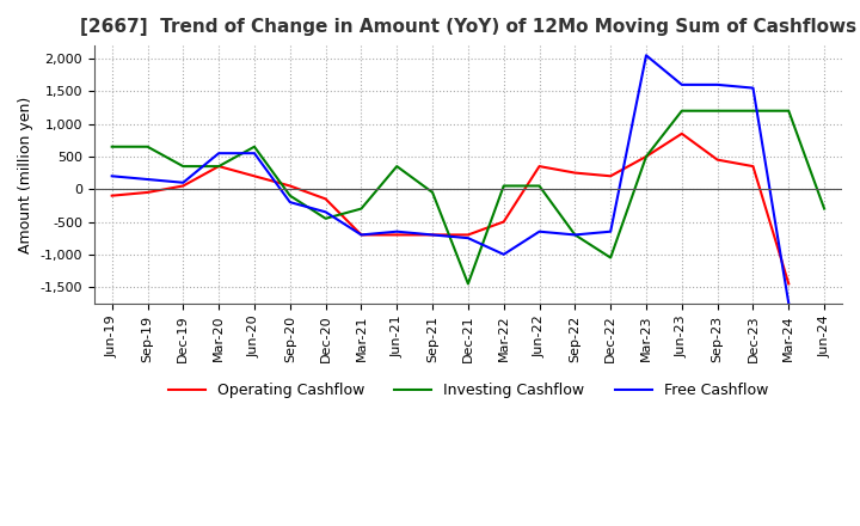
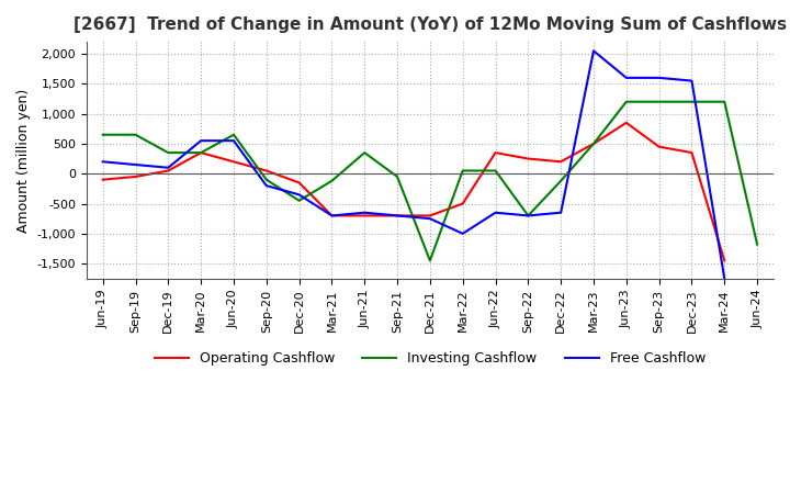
Investing Cashflow/Mar-21: -300 -> -120
Investing Cashflow/Dec-22: -1,050 -> -120
Investing Cashflow/Jun-24: -300 -> -1,180
